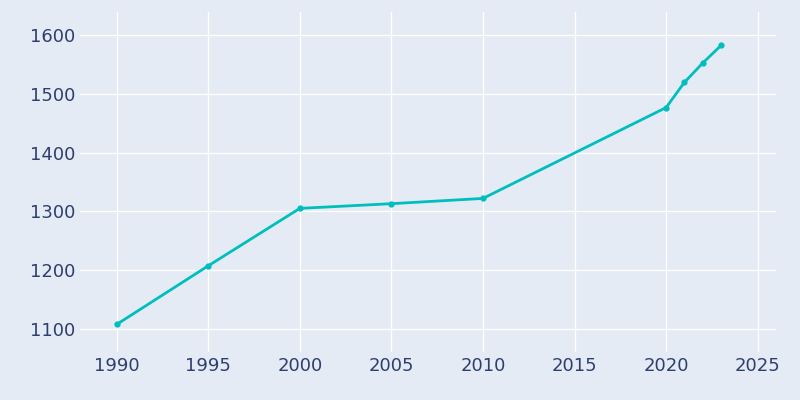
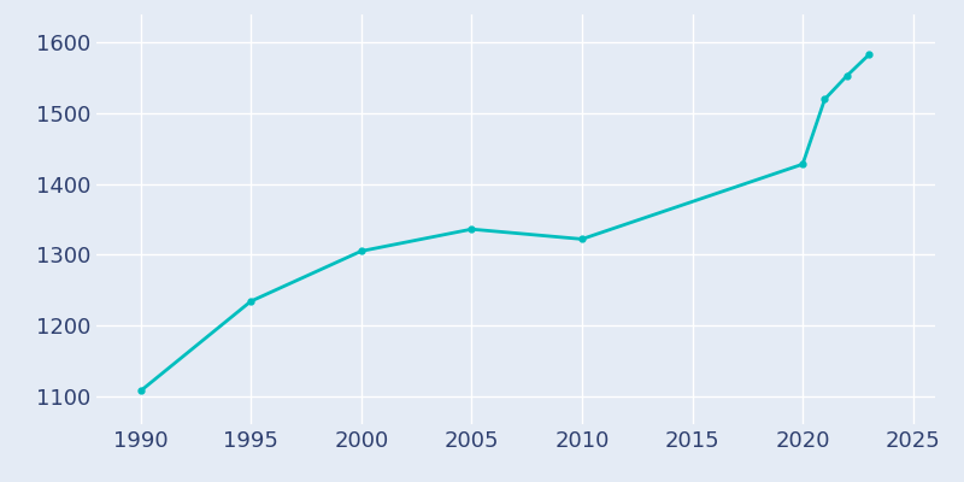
1995: 1207 -> 1234
2005: 1313 -> 1336
2020: 1477 -> 1428
